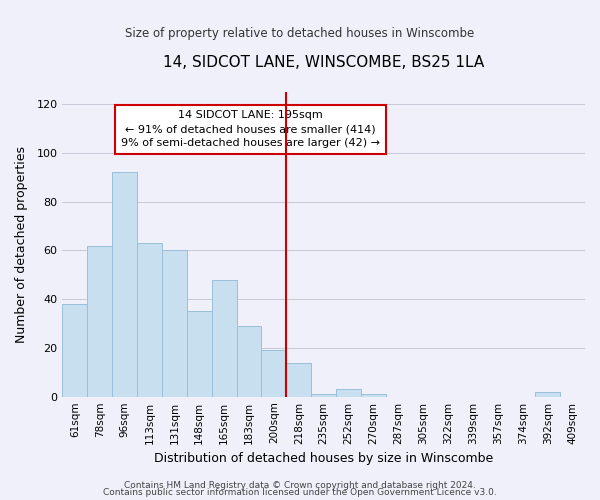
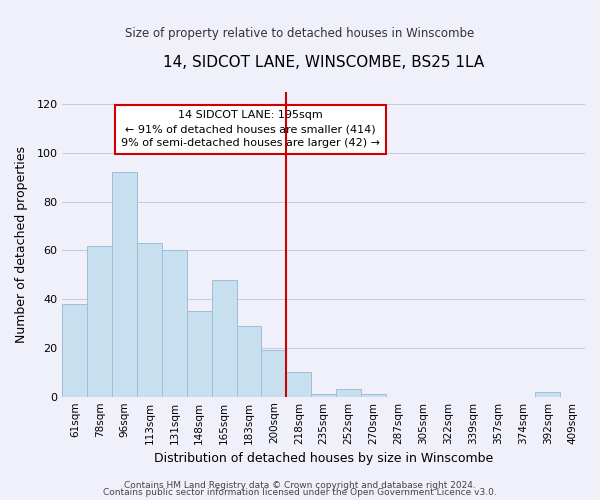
218sqm: 14 -> 10
